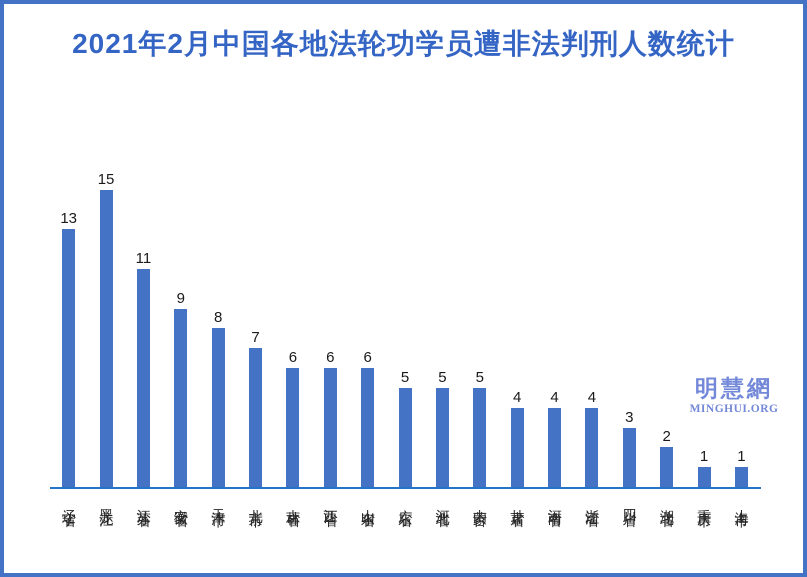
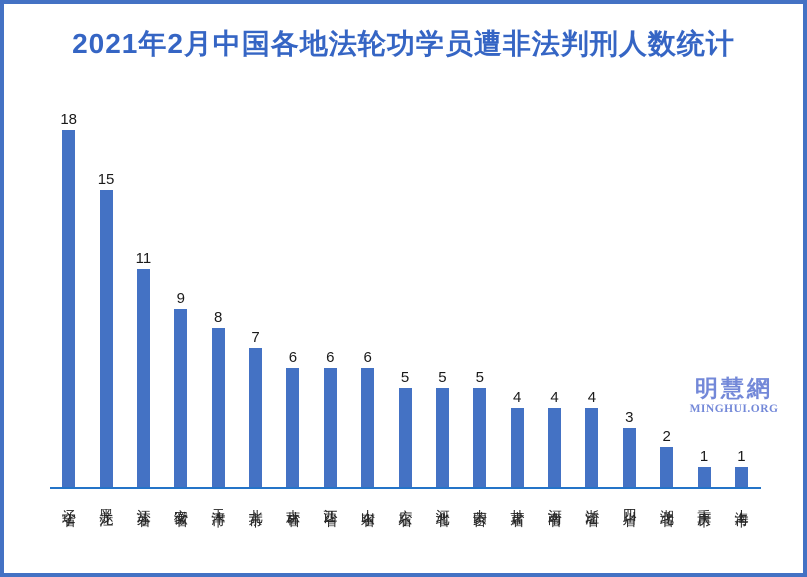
辽宁省: 13 -> 18
